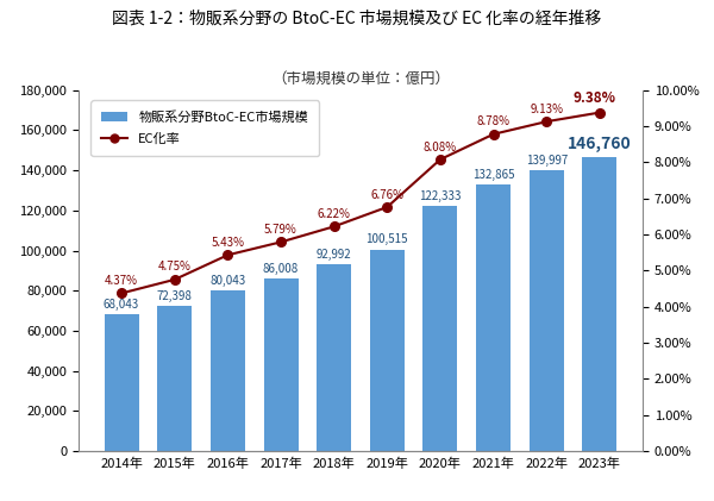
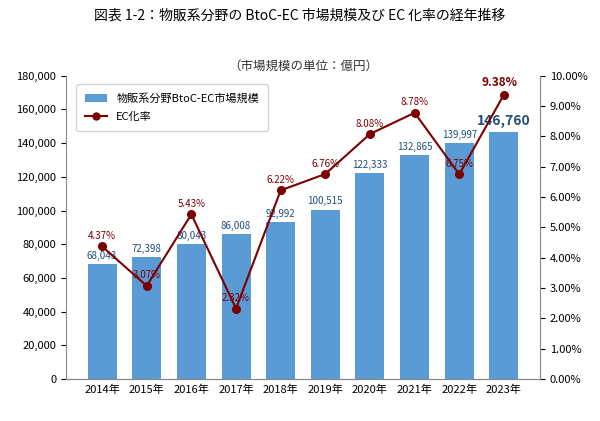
EC化率/2015年: 4.75% -> 3.07%
EC化率/2017年: 5.79% -> 2.32%
EC化率/2022年: 9.13% -> 6.75%
